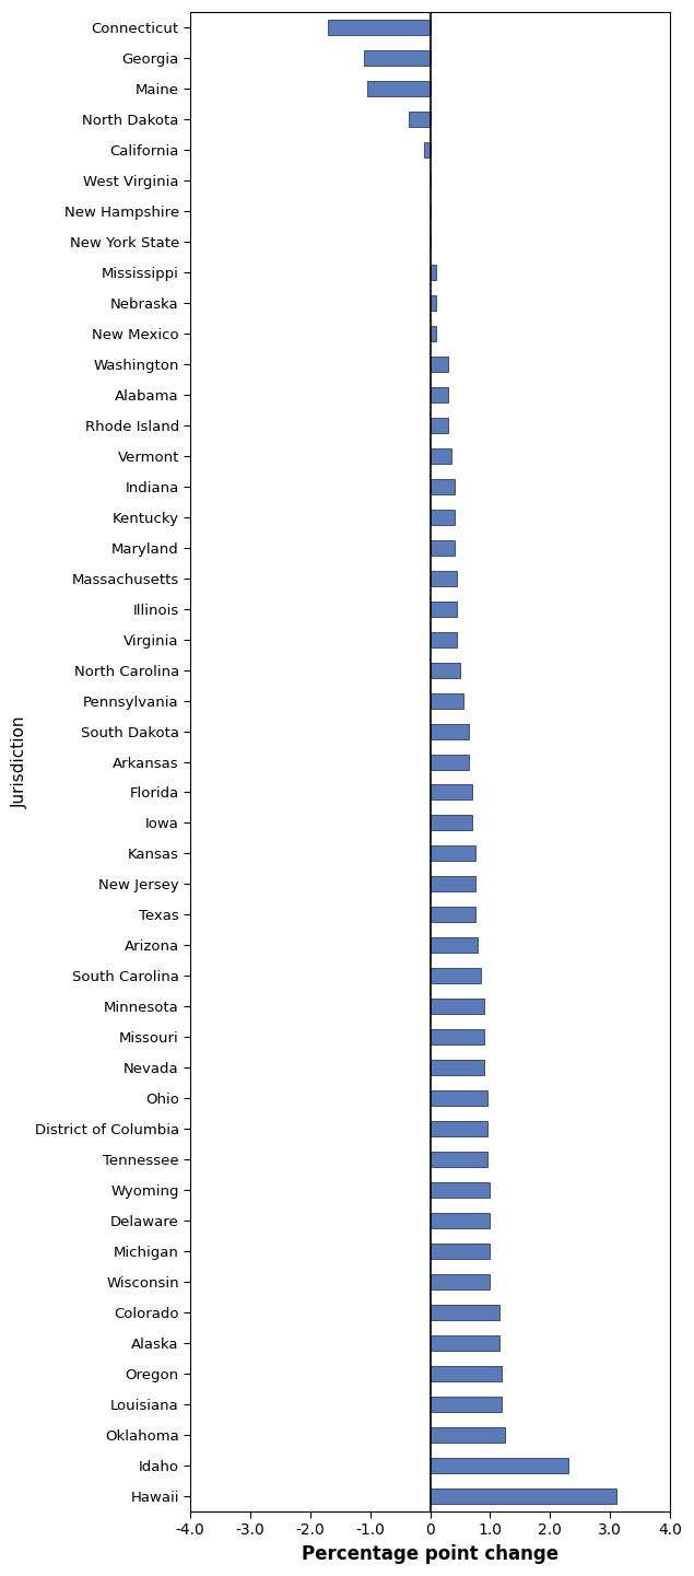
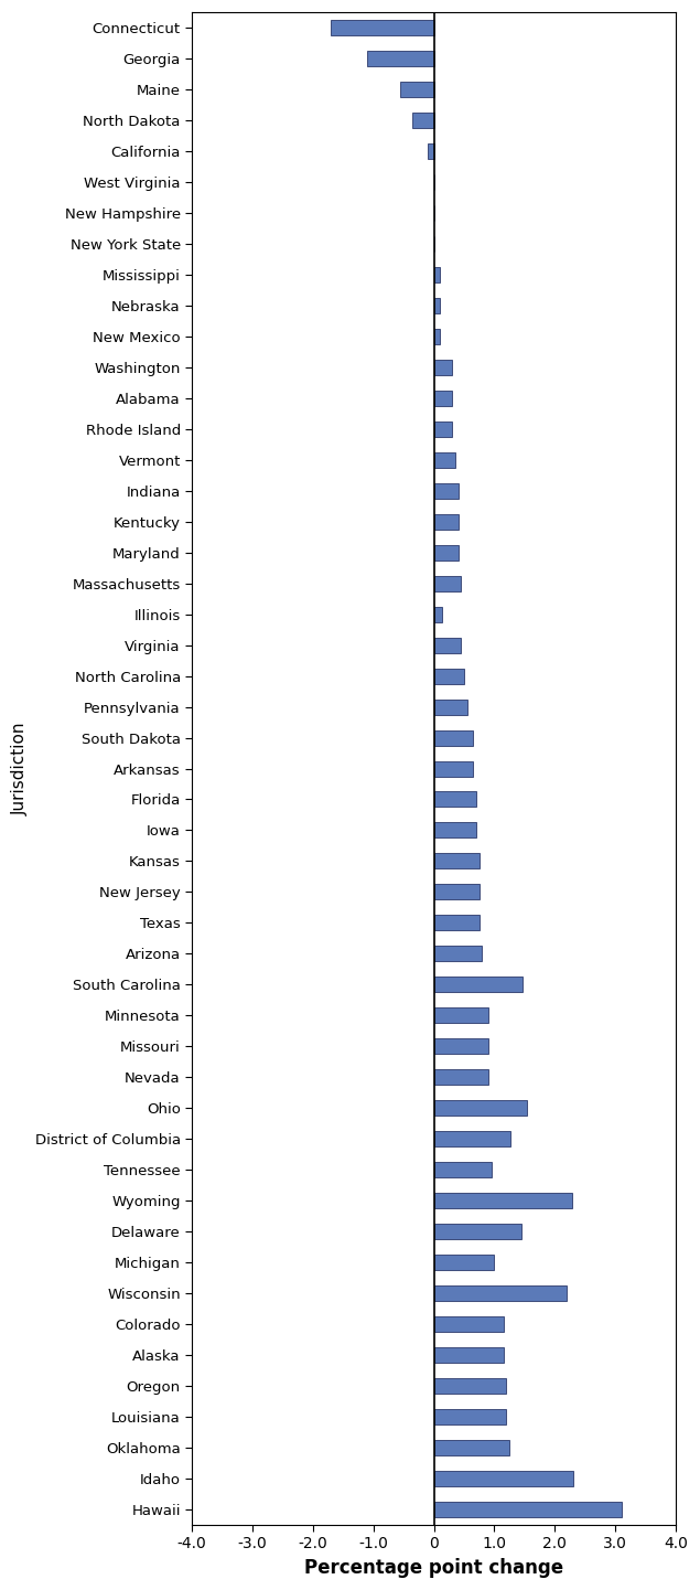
Maine: -1.05 -> -0.56
Illinois: 0.45 -> 0.14
South Carolina: 0.85 -> 1.46
Ohio: 0.95 -> 1.54
District of Columbia: 0.95 -> 1.26
Wyoming: 1.00 -> 2.28
Delaware: 1.00 -> 1.44
Wisconsin: 1.00 -> 2.20
